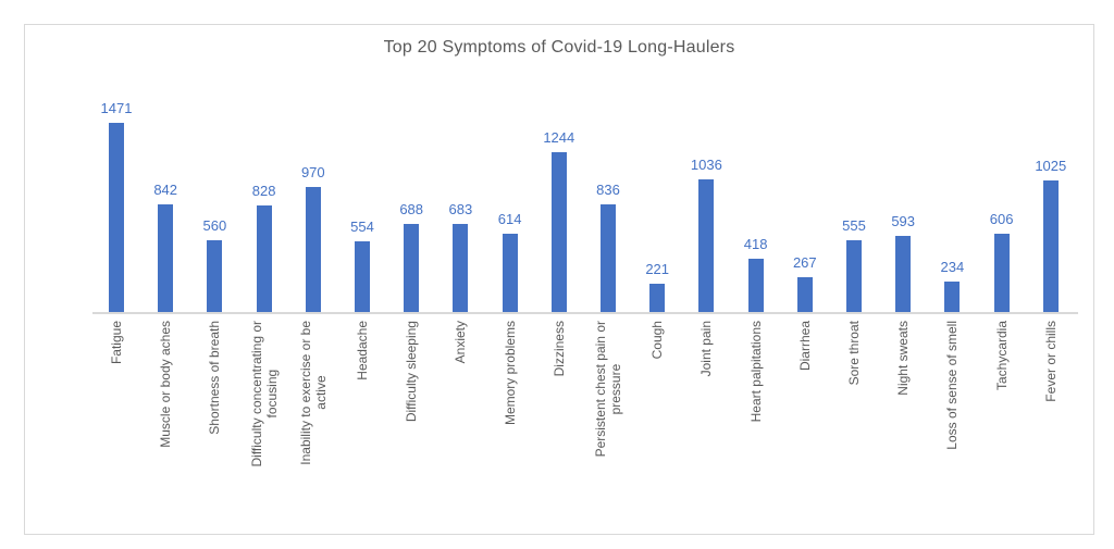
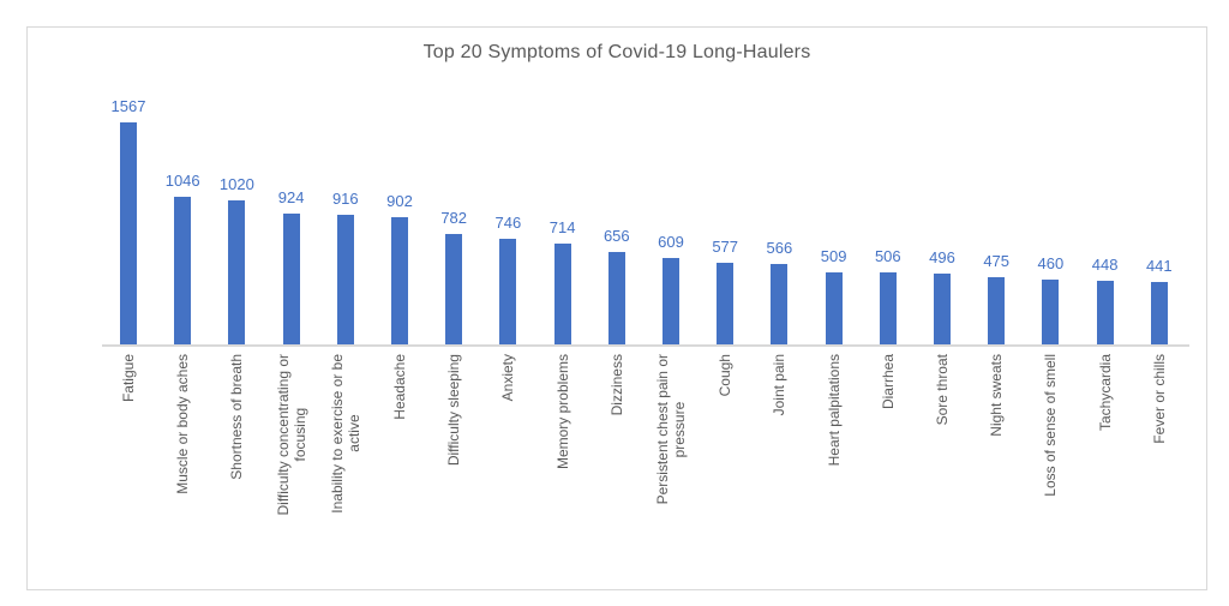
Fatigue: 1471 -> 1567
Muscle or body aches: 842 -> 1046
Shortness of breath: 560 -> 1020
Difficulty concentrating or focusing: 828 -> 924
Inability to exercise or be active: 970 -> 916
Headache: 554 -> 902
Difficulty sleeping: 688 -> 782
Anxiety: 683 -> 746
Memory problems: 614 -> 714
Dizziness: 1244 -> 656
Persistent chest pain or pressure: 836 -> 609
Cough: 221 -> 577
Joint pain: 1036 -> 566
Heart palpitations: 418 -> 509
Diarrhea: 267 -> 506
Sore throat: 555 -> 496
Night sweats: 593 -> 475
Loss of sense of smell: 234 -> 460
Tachycardia: 606 -> 448
Fever or chills: 1025 -> 441
